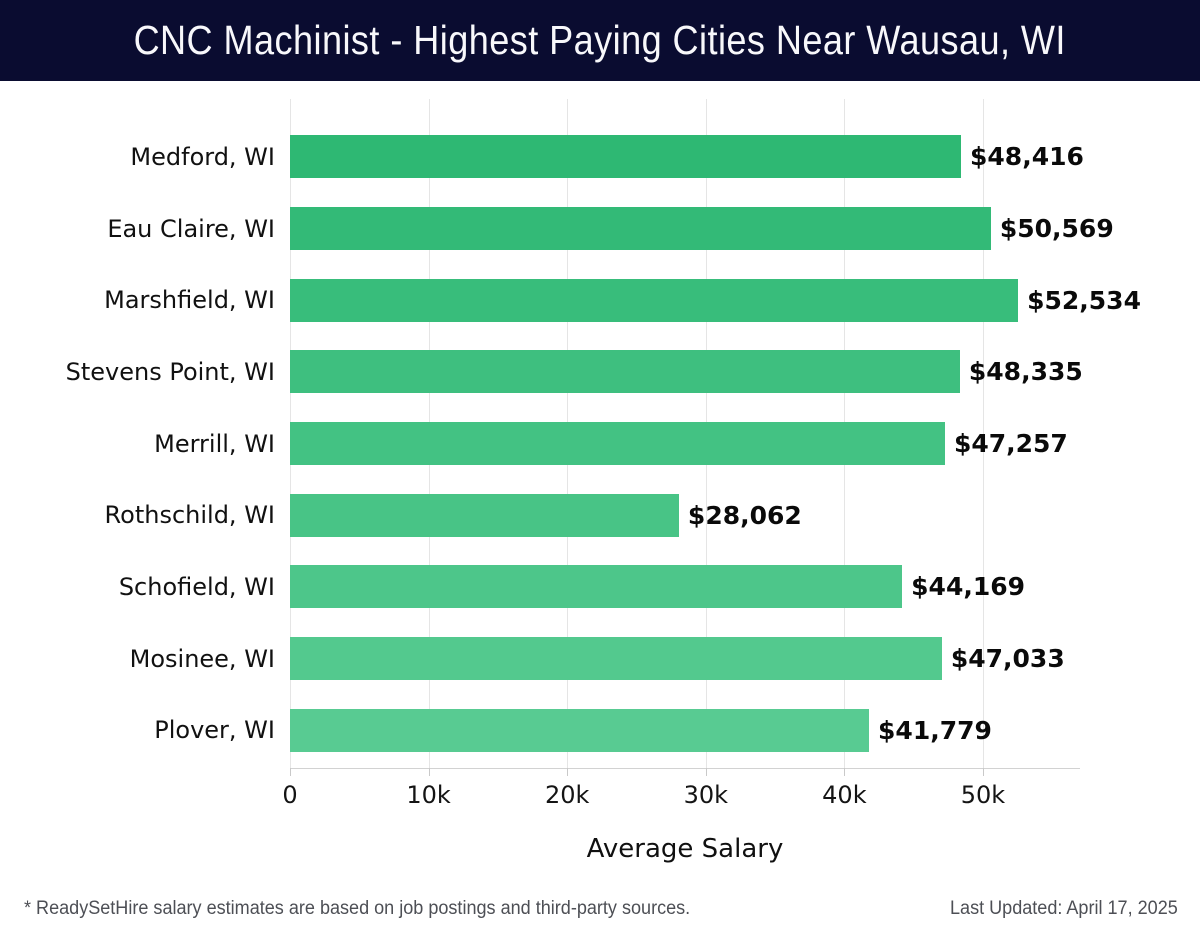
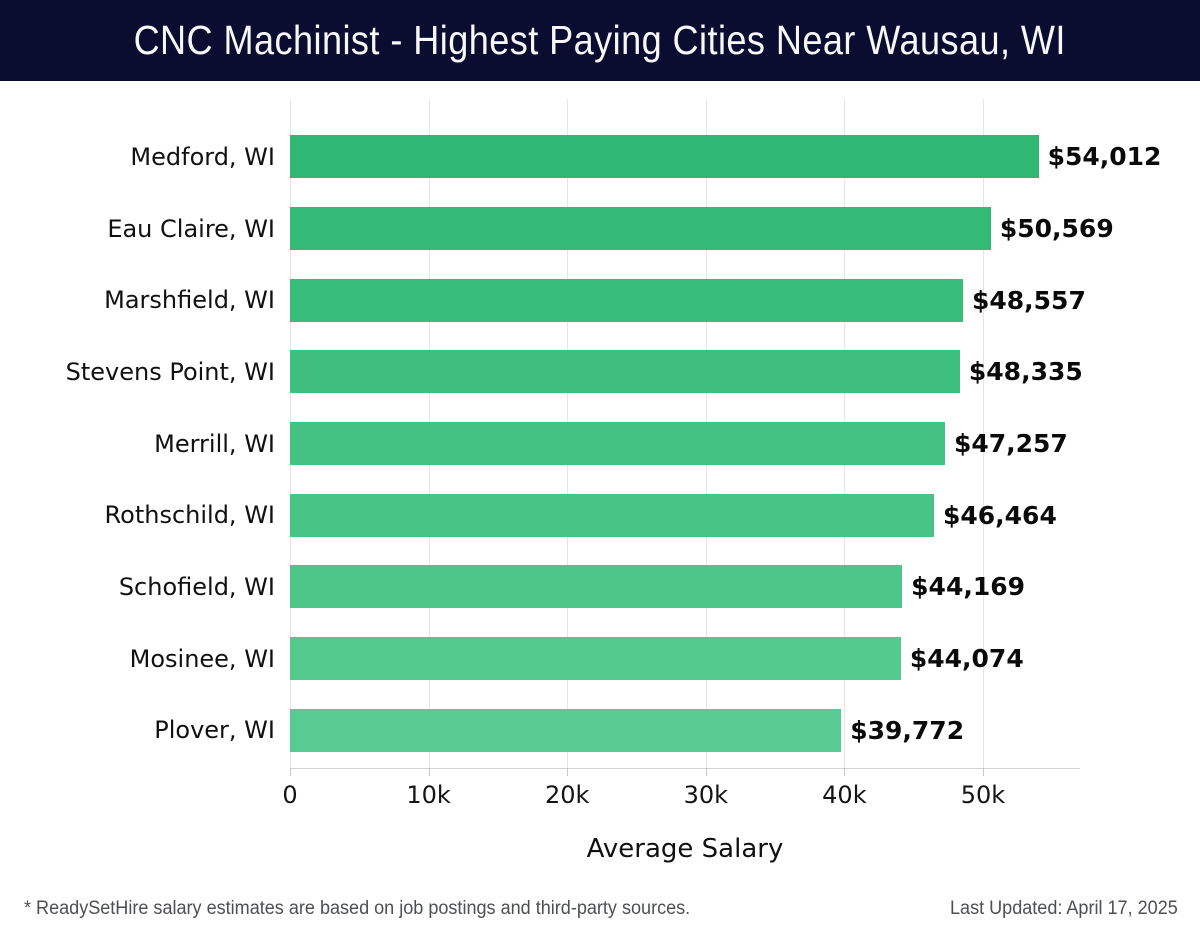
Medford, WI: $48,416 -> $54,012
Marshfield, WI: $52,534 -> $48,557
Rothschild, WI: $28,062 -> $46,464
Mosinee, WI: $47,033 -> $44,074
Plover, WI: $41,779 -> $39,772
